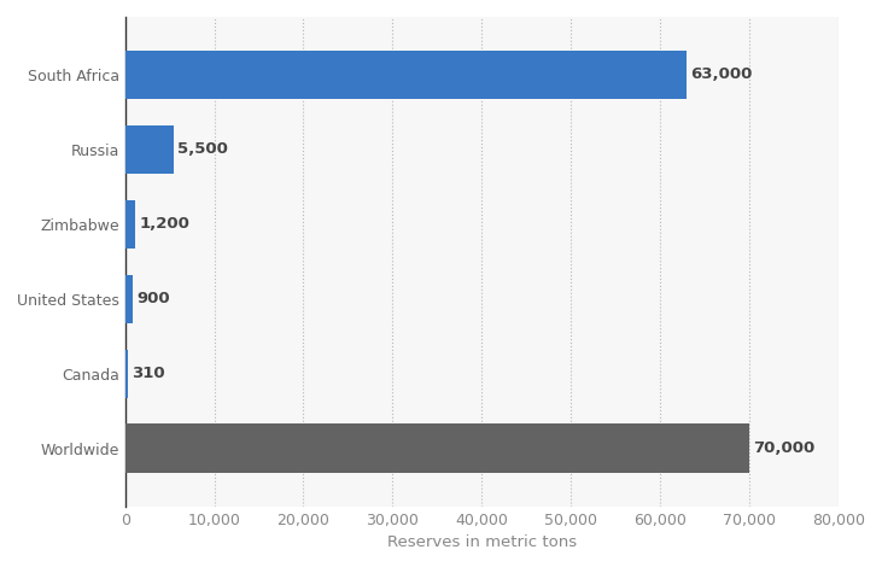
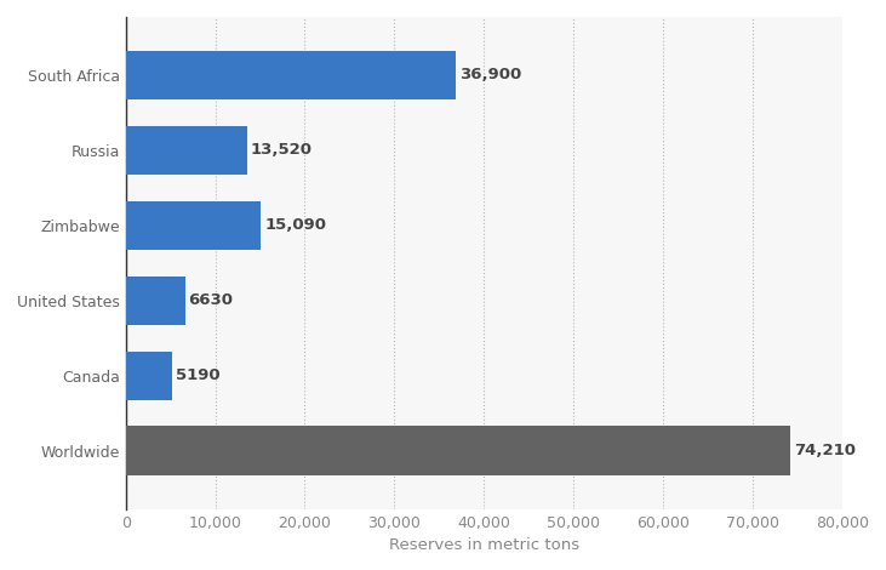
South Africa: 63,000 -> 36,900
Russia: 5,500 -> 13,520
Zimbabwe: 1,200 -> 15,090
United States: 900 -> 6630
Canada: 310 -> 5190
Worldwide: 70,000 -> 74,210
